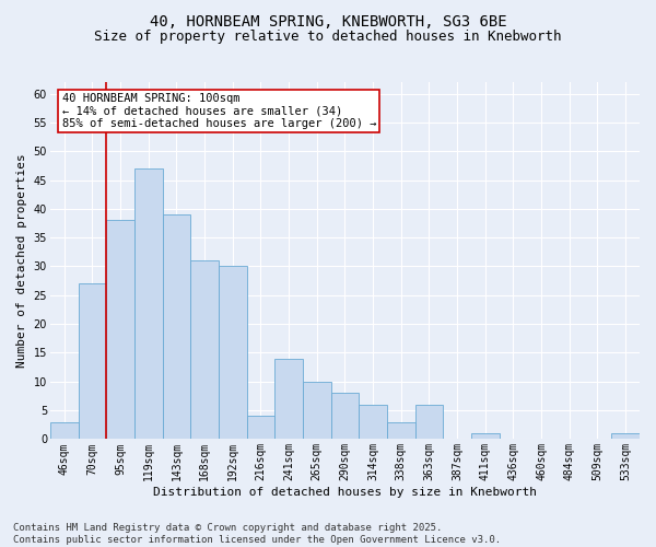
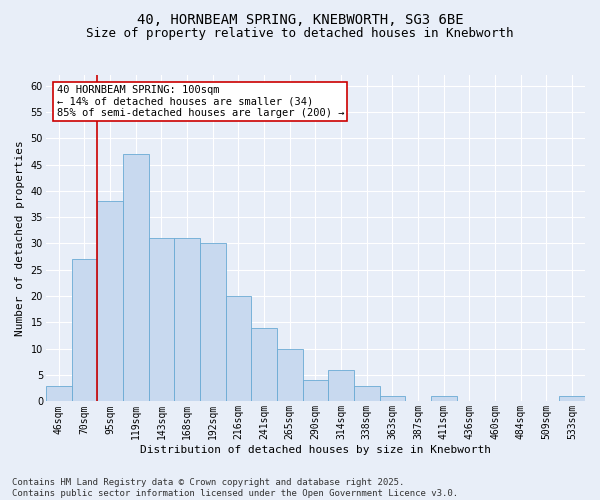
143sqm: 39 -> 31
216sqm: 4 -> 20
290sqm: 8 -> 4
363sqm: 6 -> 1
